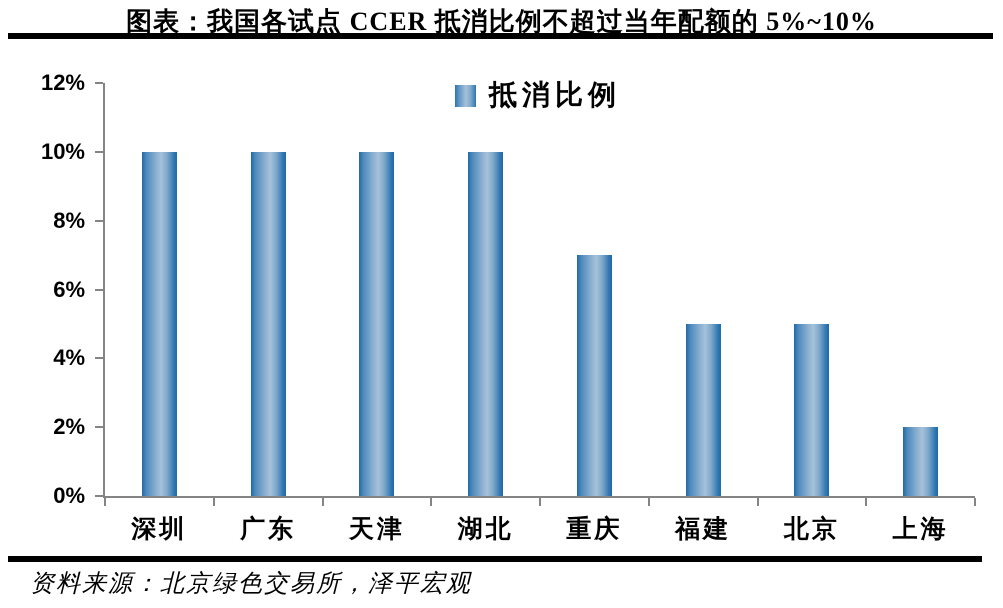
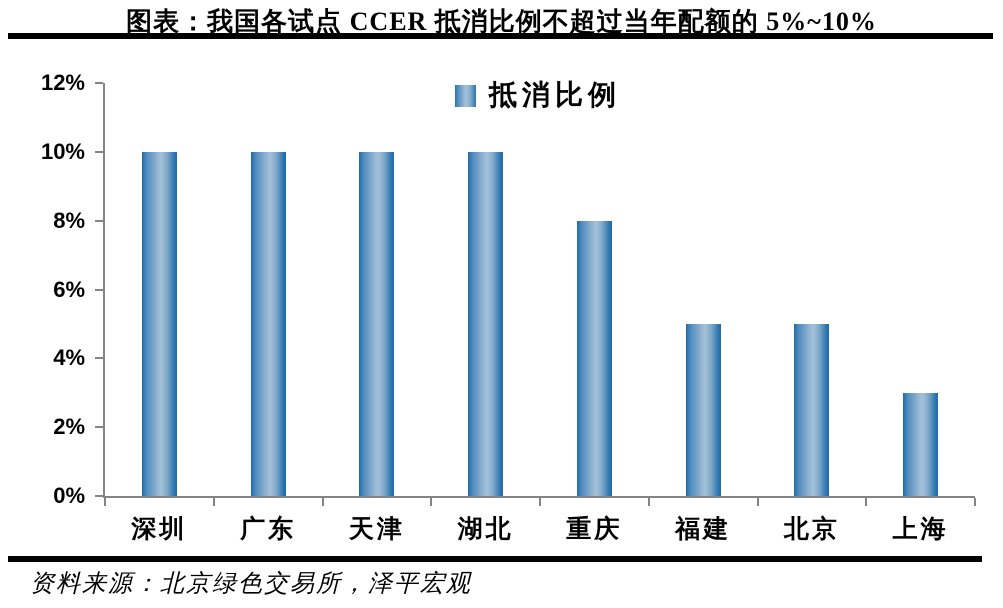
重庆: 7% -> 8%
上海: 2% -> 3%
